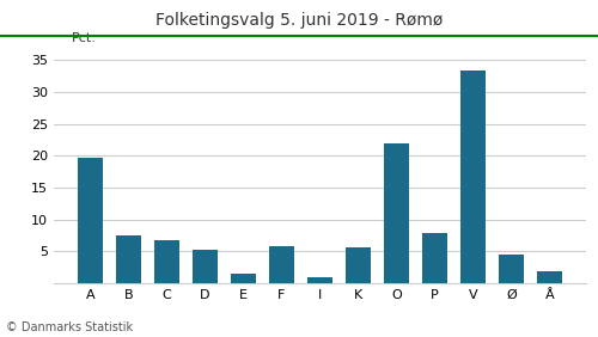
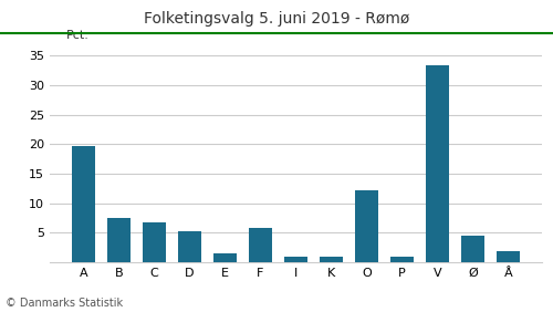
K: 5.6 -> 1.0
O: 22.0 -> 12.2
P: 7.8 -> 0.9
